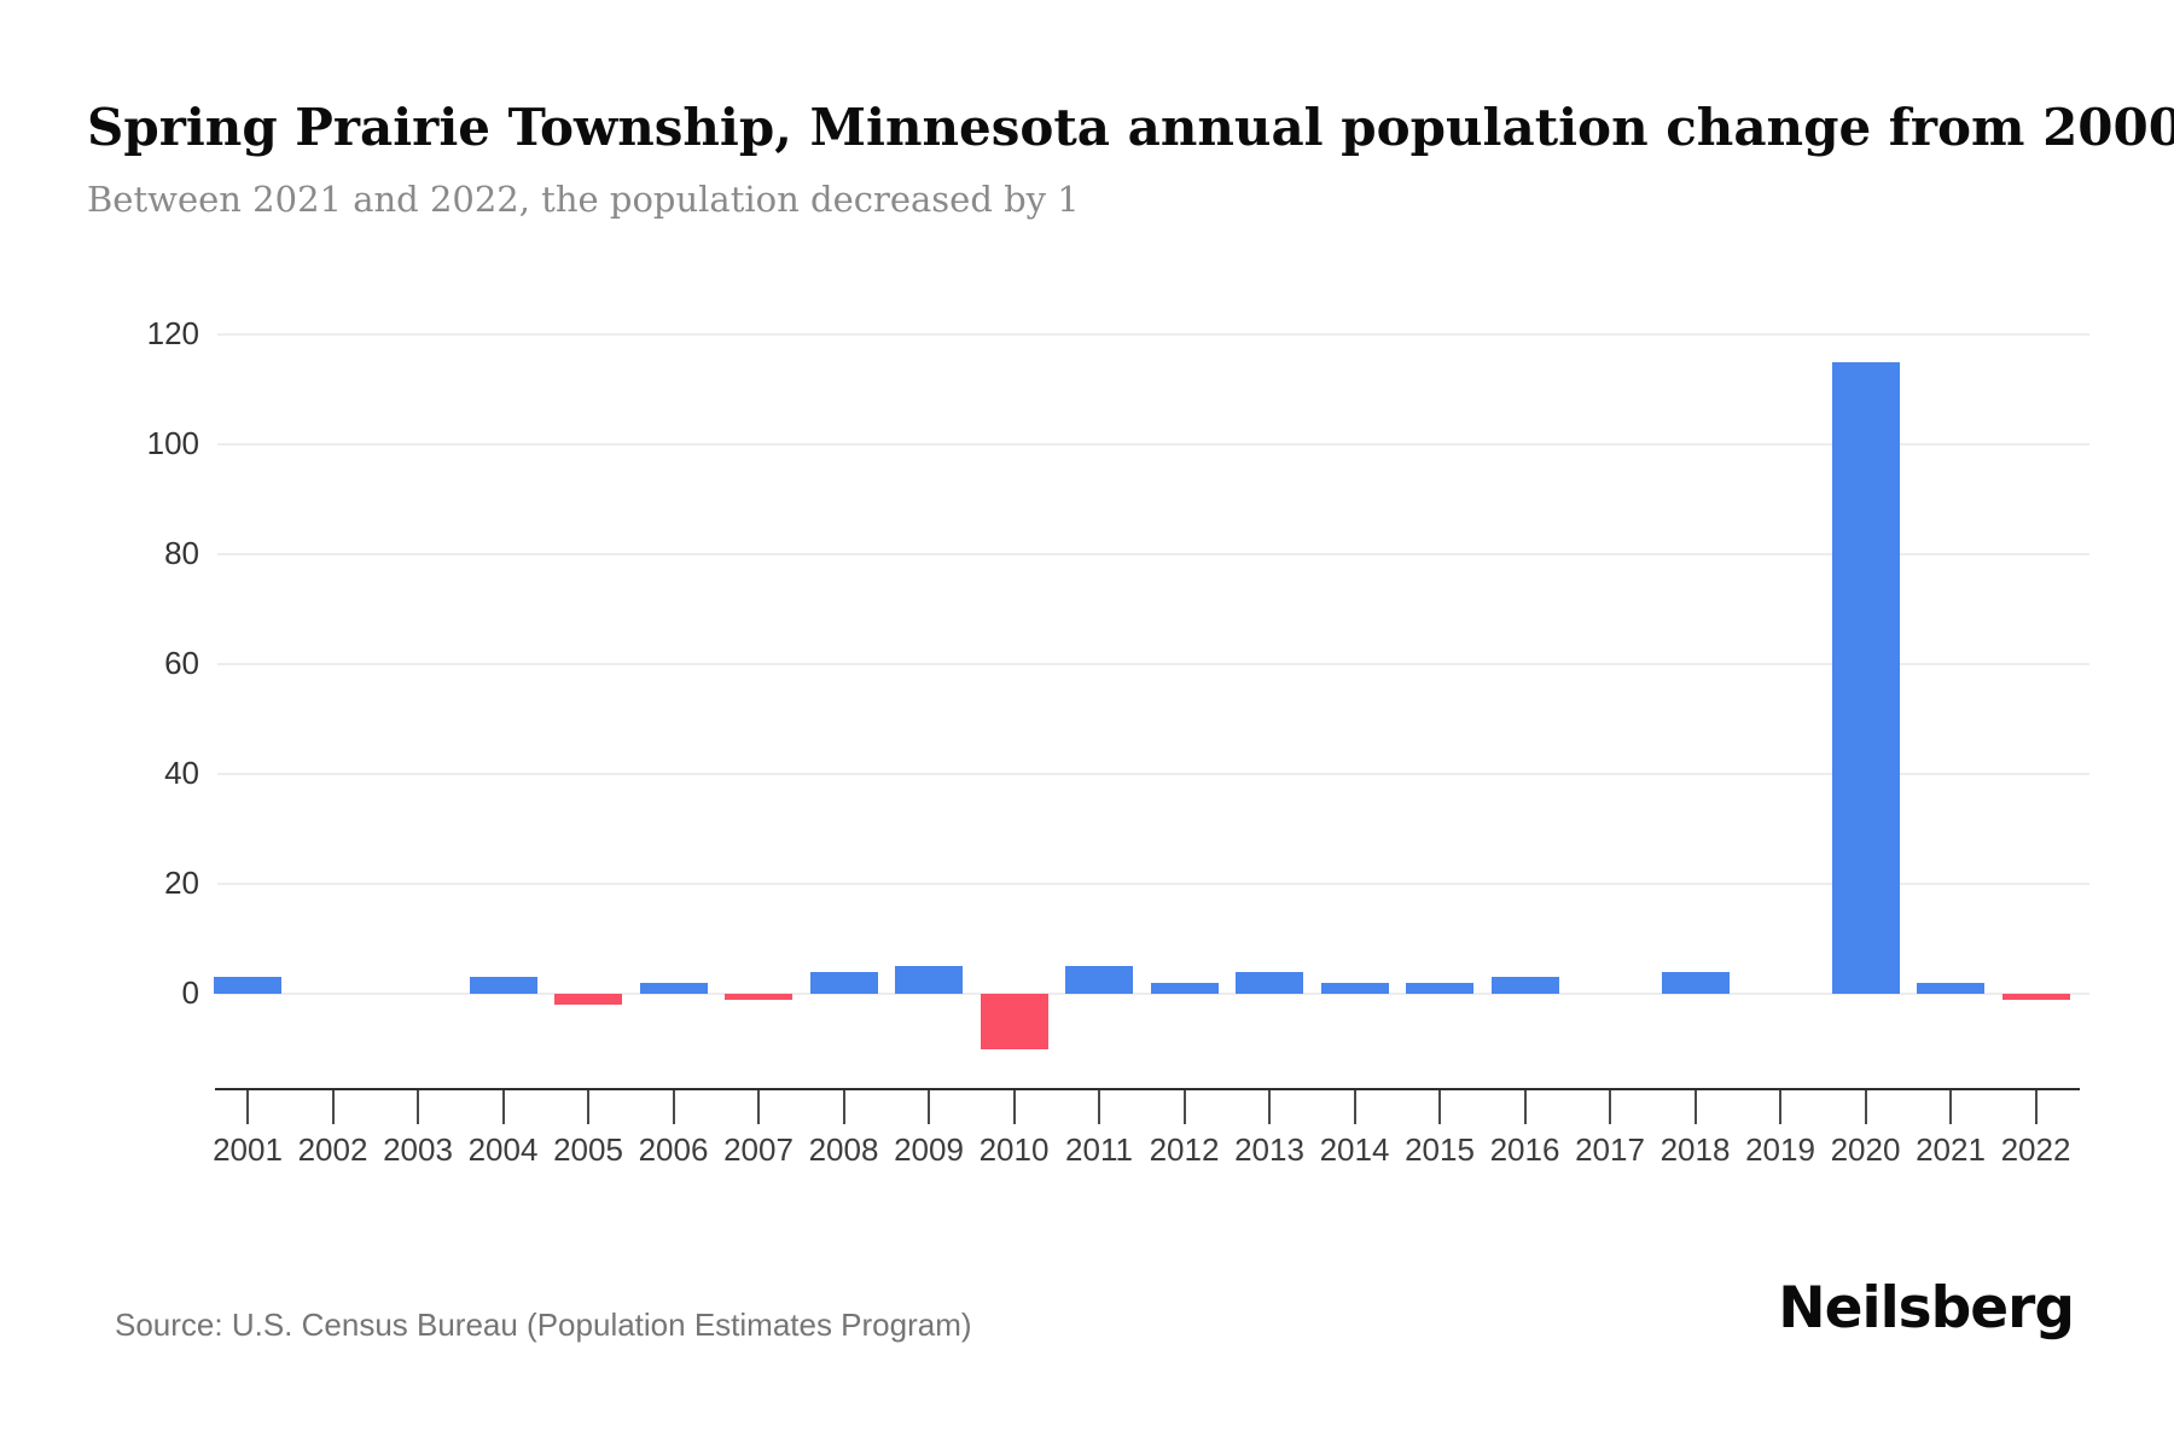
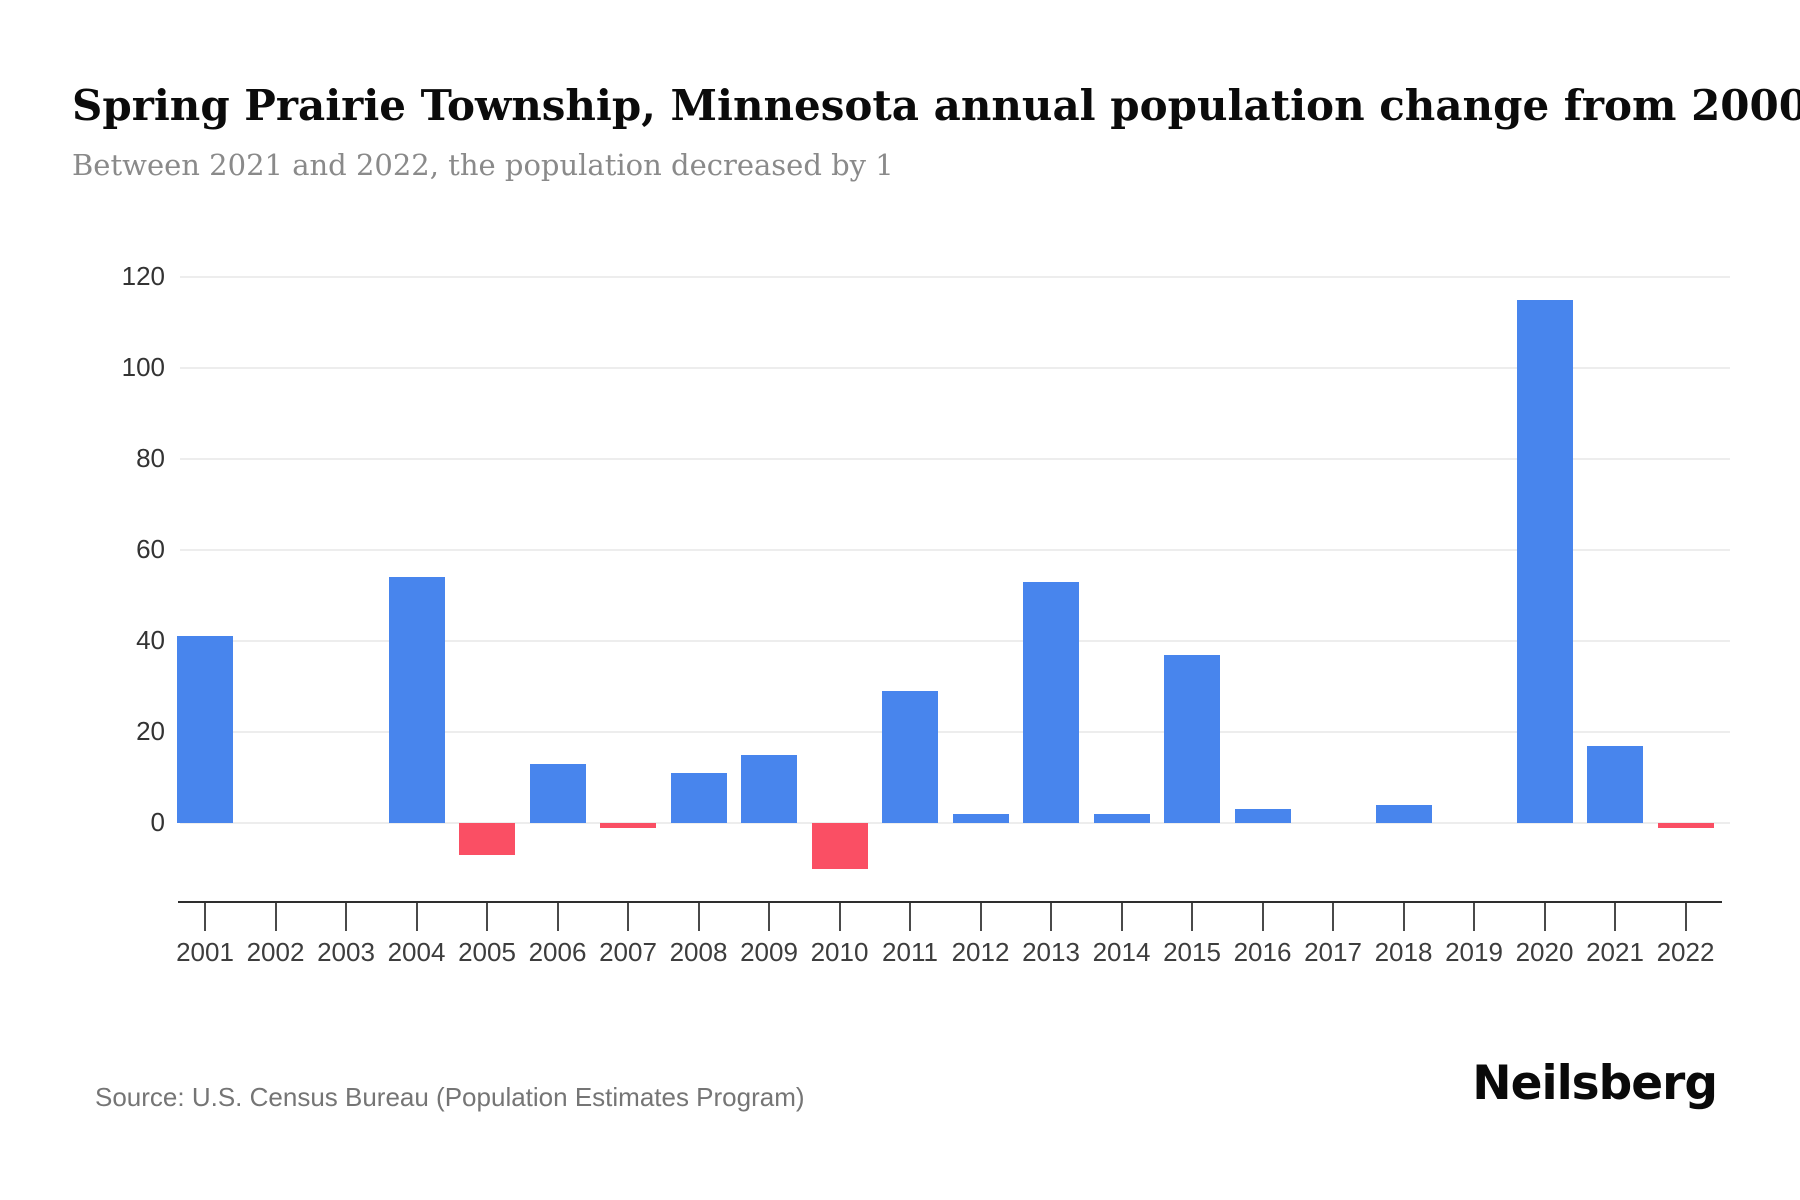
2001: 3 -> 41
2004: 3 -> 54
2005: -2 -> -7
2006: 2 -> 13
2008: 4 -> 11
2009: 5 -> 15
2011: 5 -> 29
2013: 4 -> 53
2015: 2 -> 37
2021: 2 -> 17
